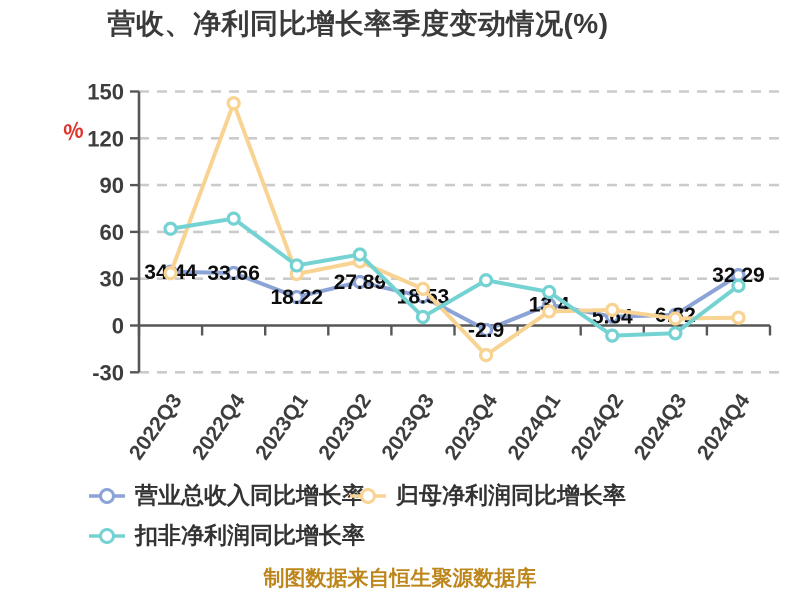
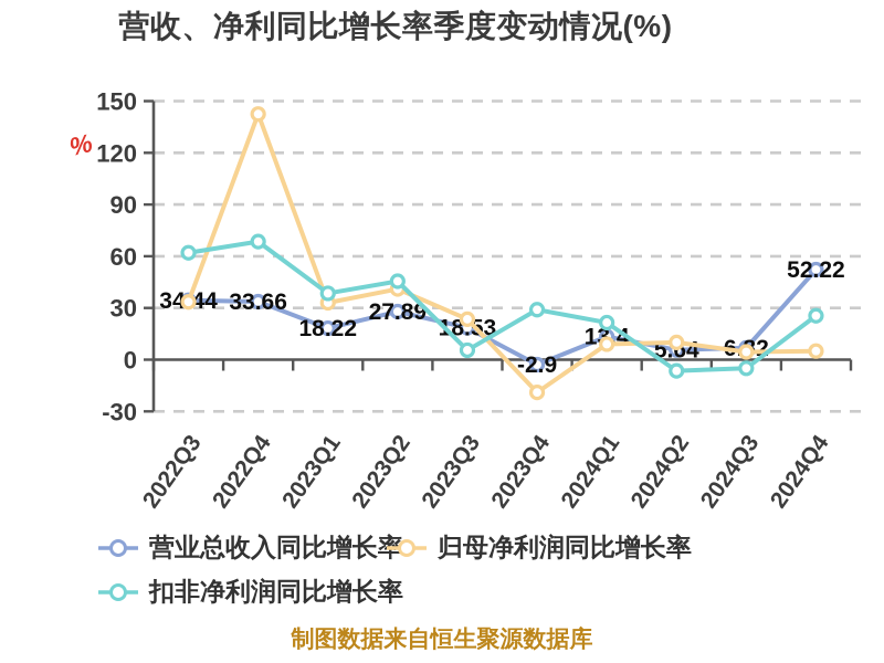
营业总收入同比增长率/2024Q4: 32.29 -> 52.22
